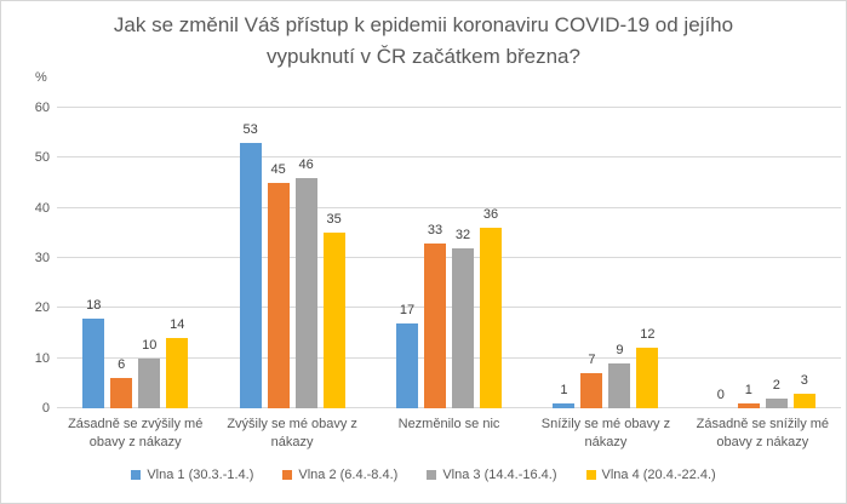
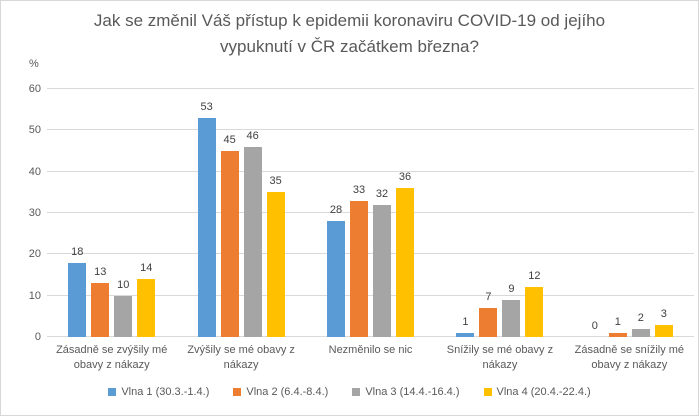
Vlna 2 (6.4.-8.4.)/Zásadně se zvýšily mé obavy z nákazy: 6 -> 13
Vlna 1 (30.3.-1.4.)/Nezměnilo se nic: 17 -> 28
